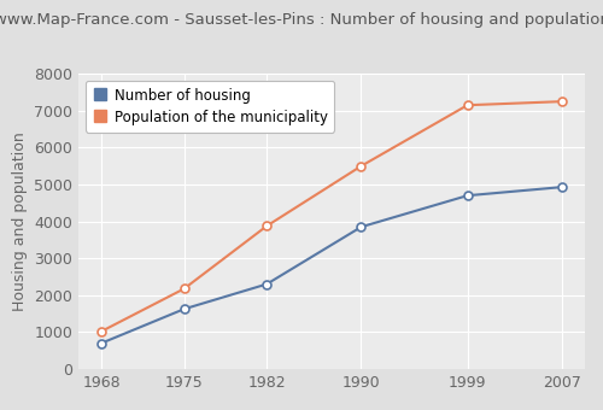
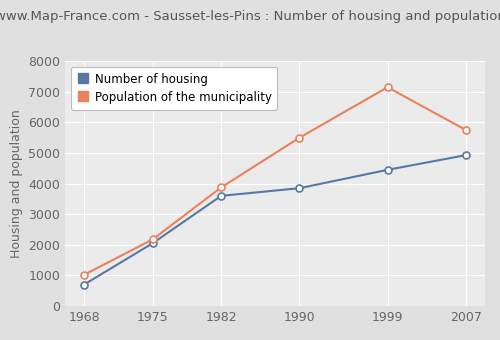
Number of housing/1975: 1620 -> 2050
Number of housing/1982: 2300 -> 3600
Number of housing/1999: 4700 -> 4450
Population of the municipality/2007: 7250 -> 5750
